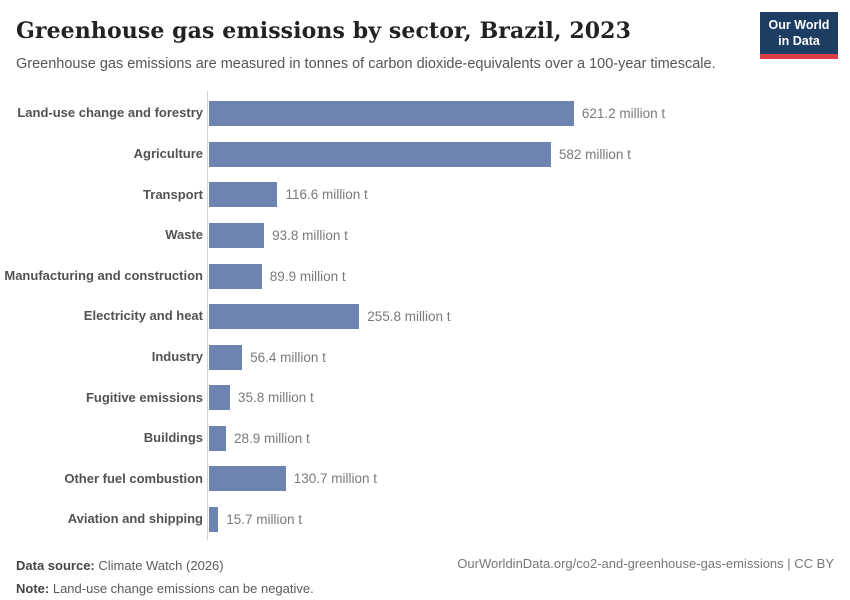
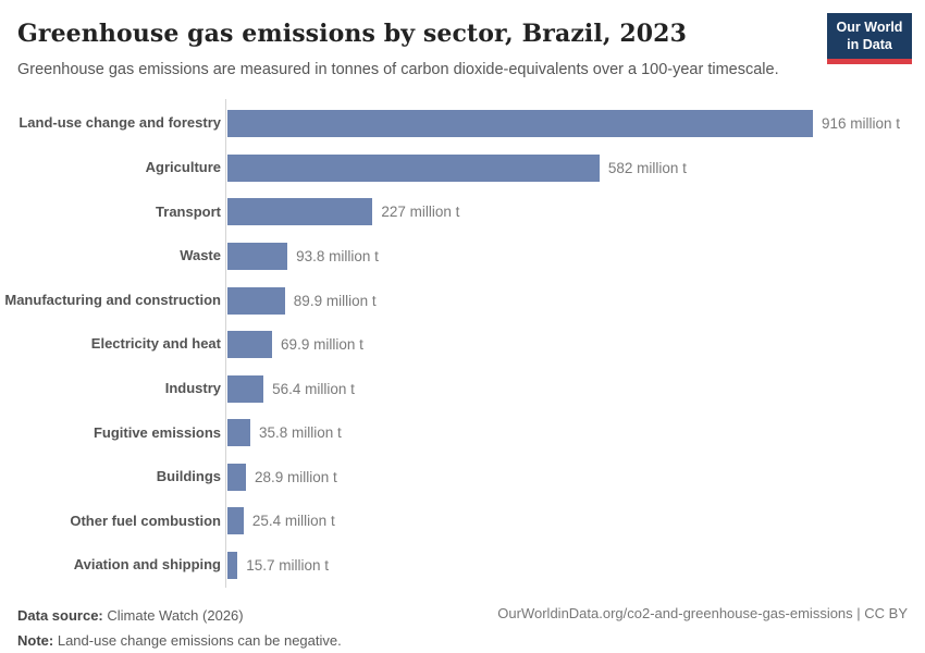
Land-use change and forestry: 621.2 -> 916
Transport: 116.6 -> 227
Electricity and heat: 255.8 -> 69.9
Other fuel combustion: 130.7 -> 25.4
